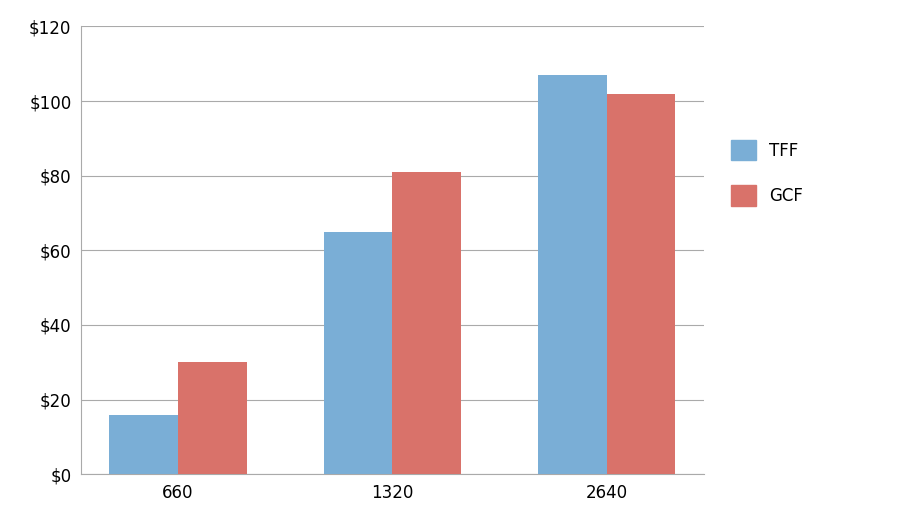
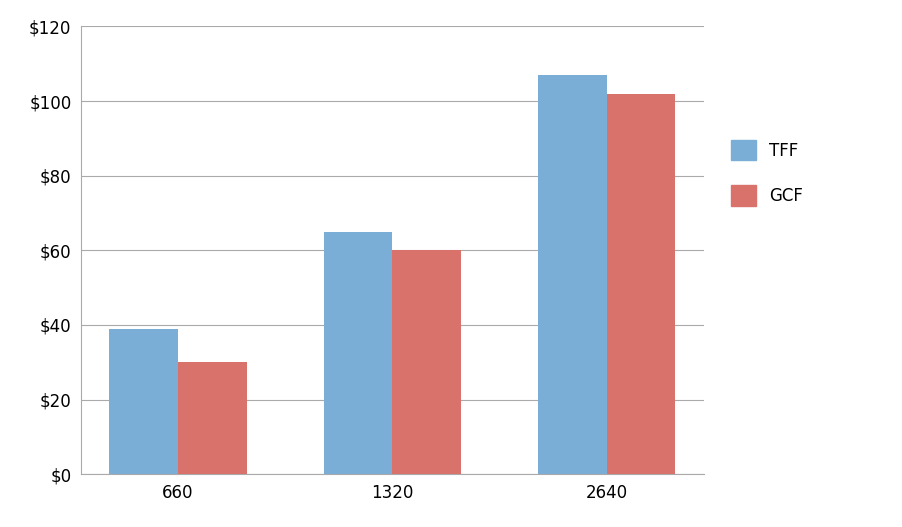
TFF/660: $16 -> $39
GCF/1320: $81 -> $60
